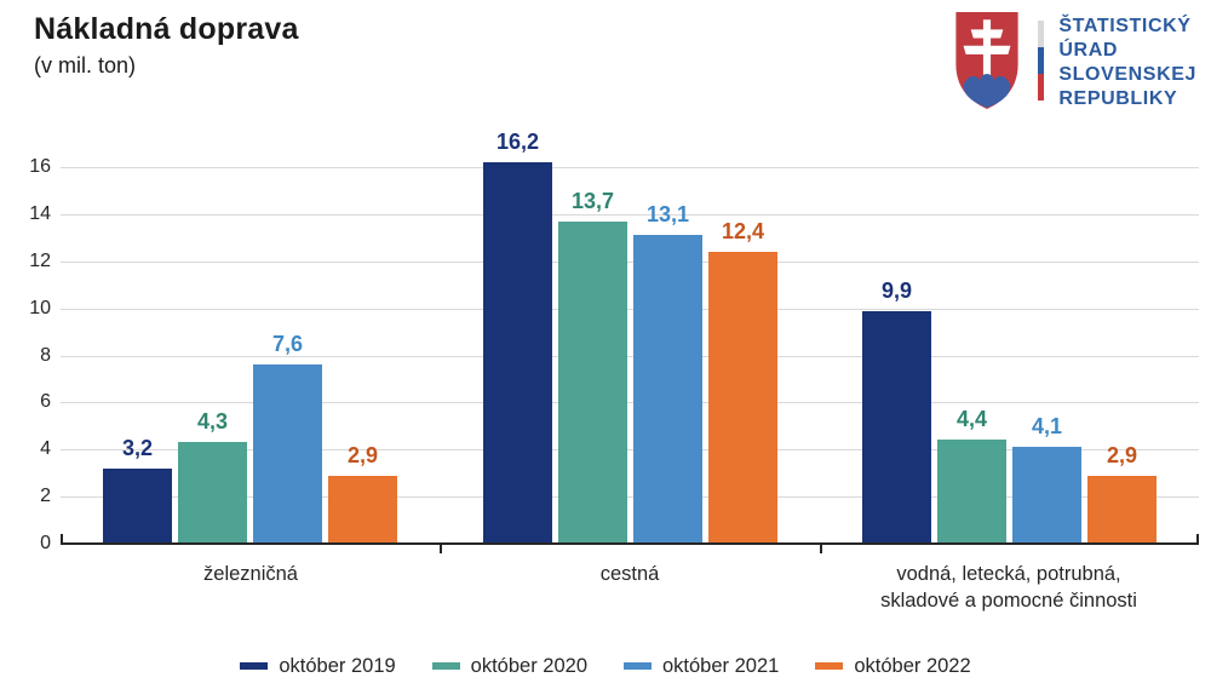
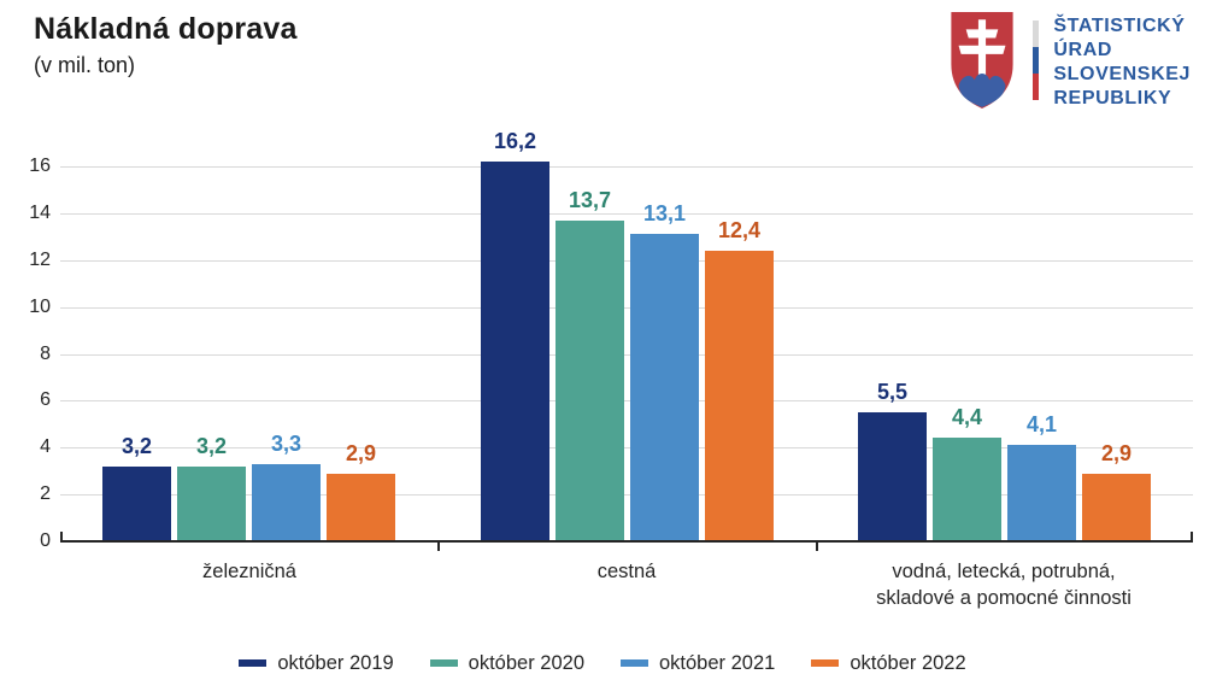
október 2020/železničná: 4,3 -> 3,2
október 2021/železničná: 7,6 -> 3,3
október 2019/vodná, letecká, potrubná, skladové a pomocné činnosti: 9,9 -> 5,5
